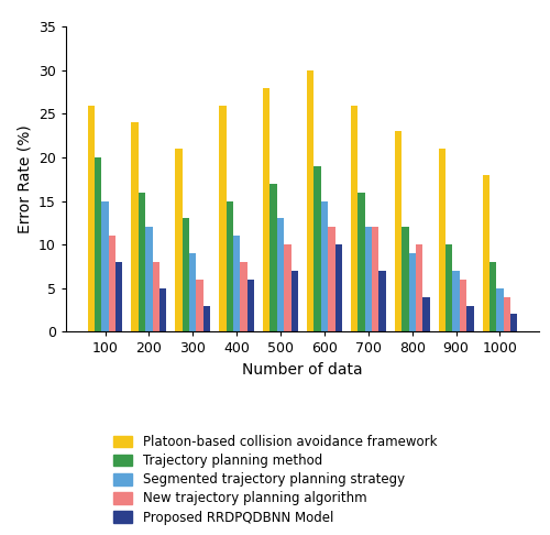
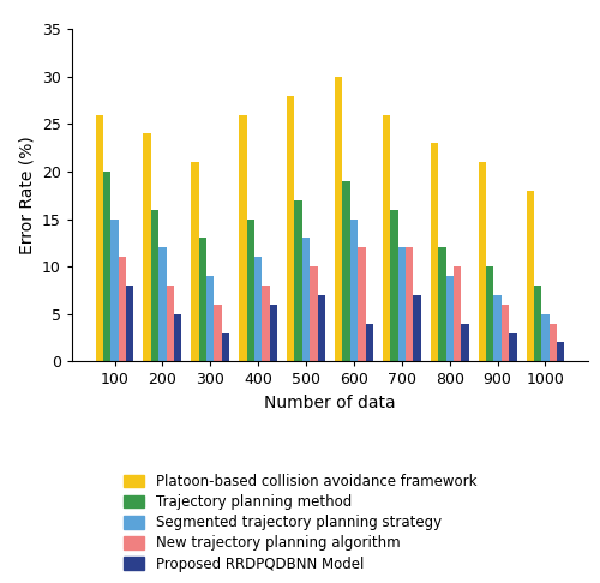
Proposed RRDPQDBNN Model/600: 10 -> 4
